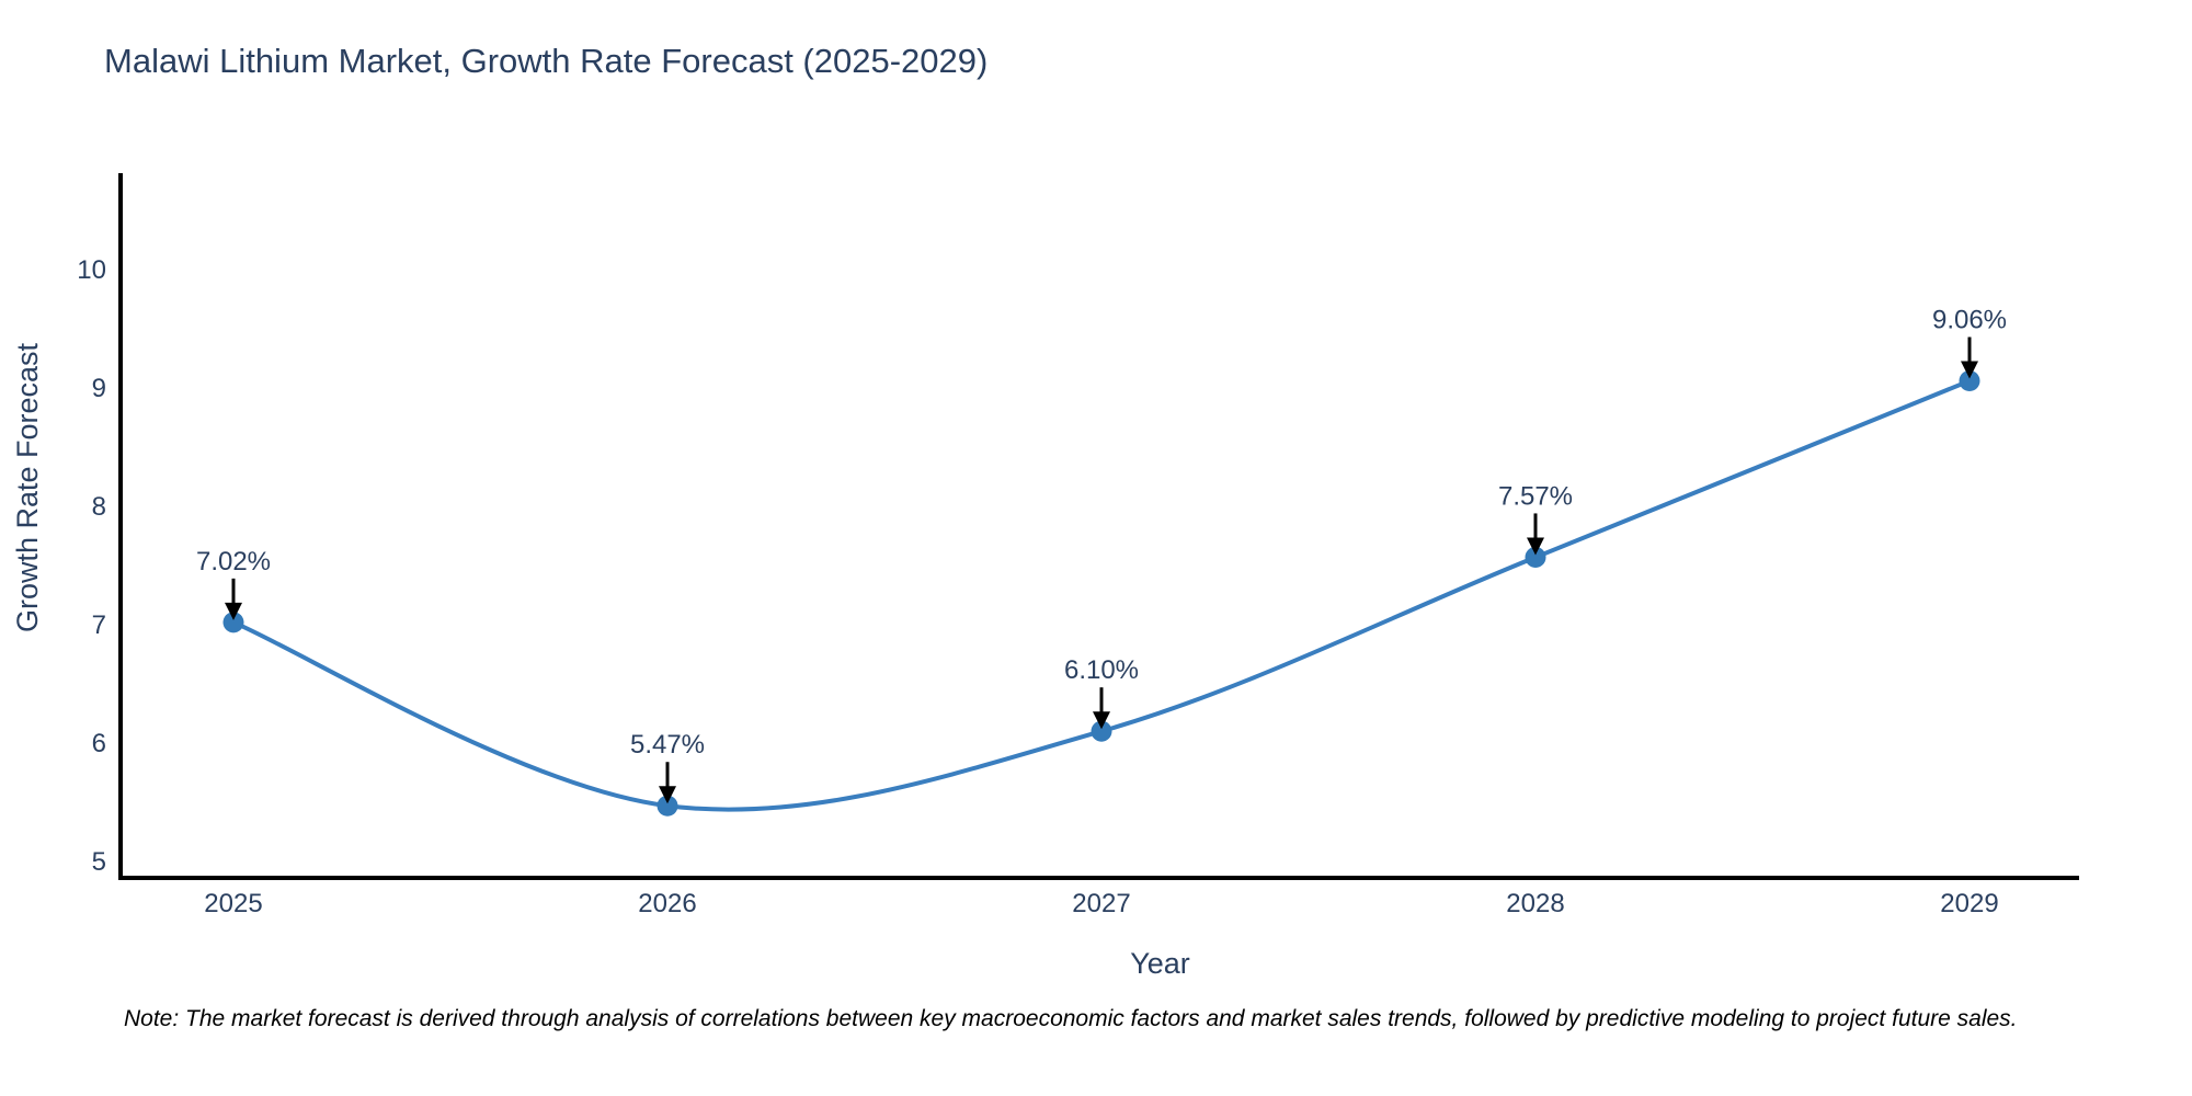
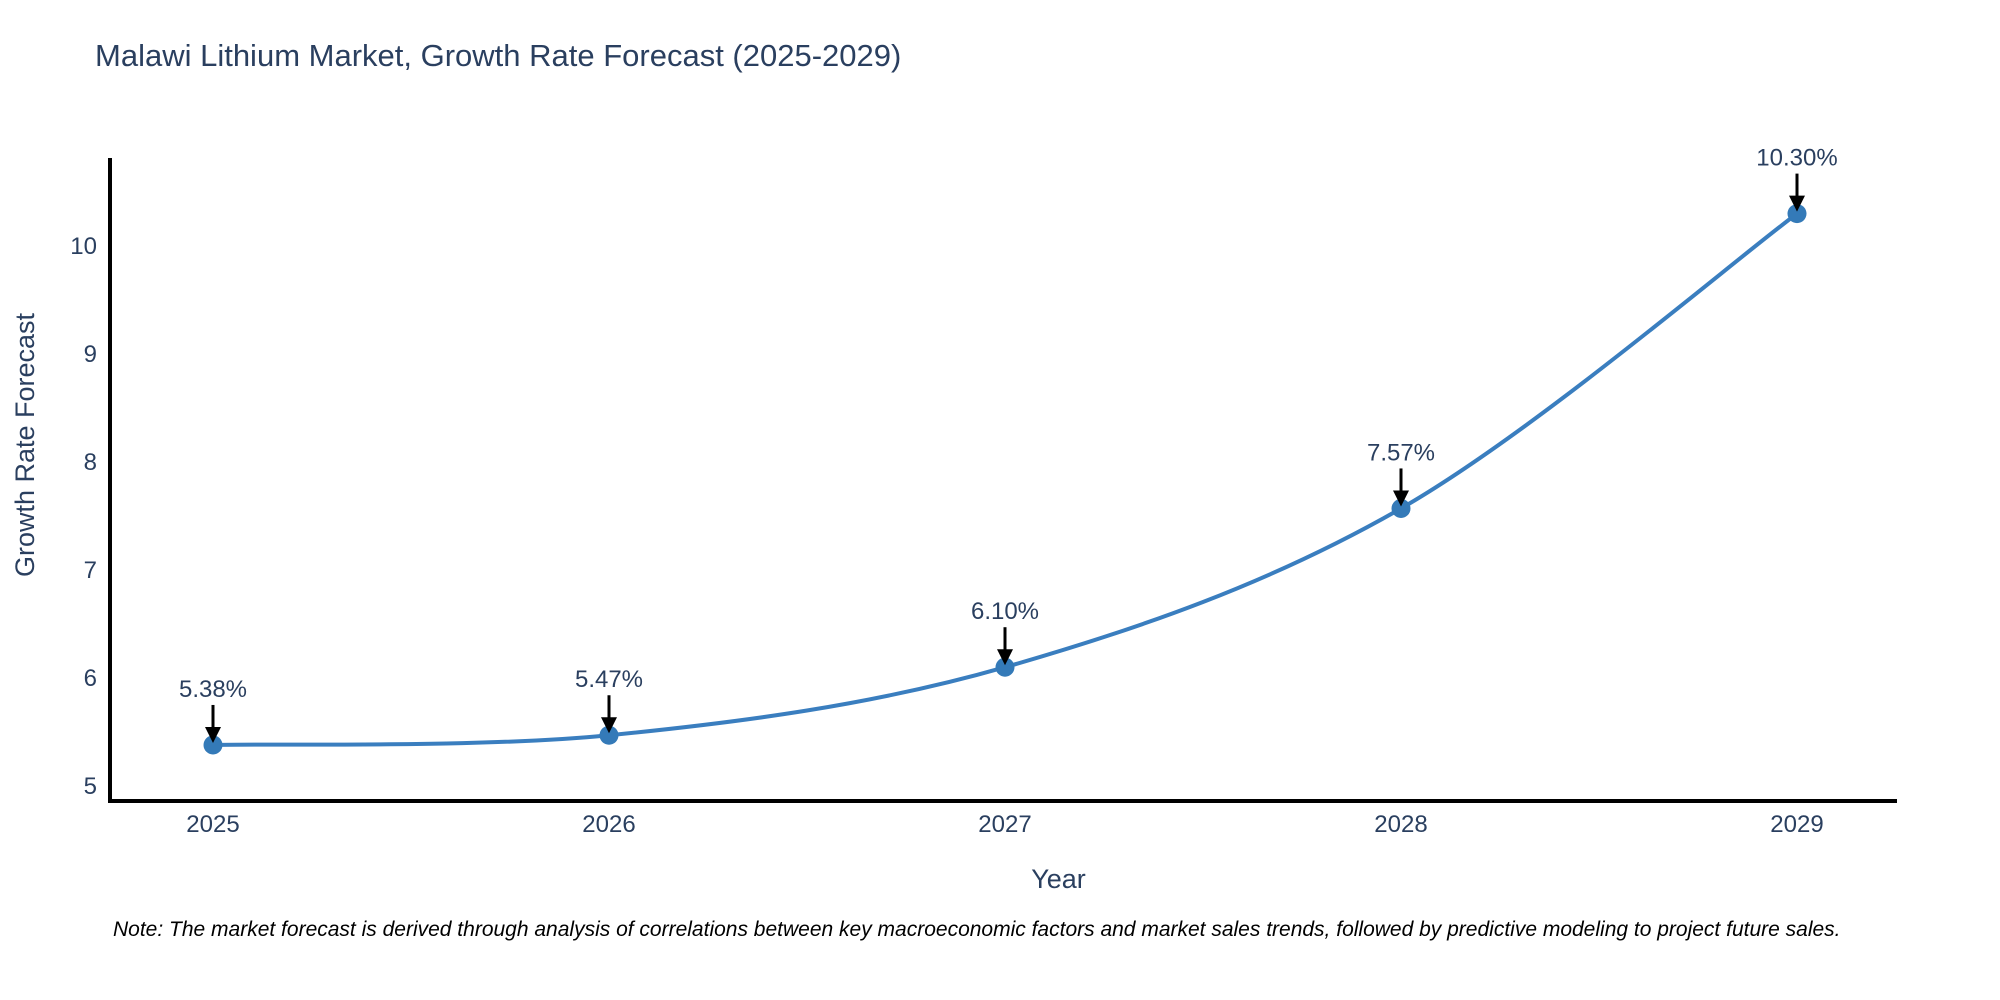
2025: 7.02% -> 5.38%
2029: 9.06% -> 10.30%
